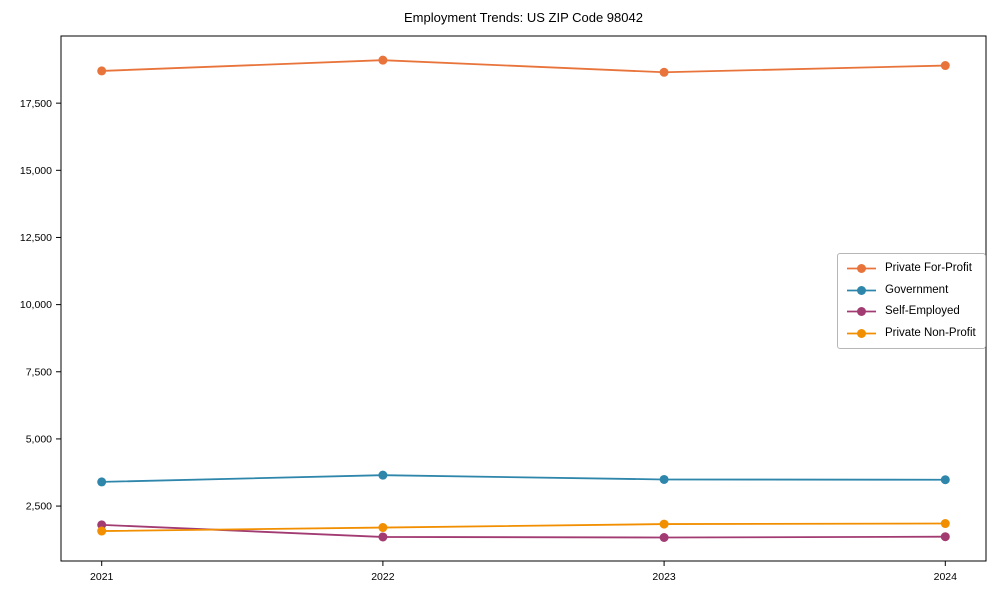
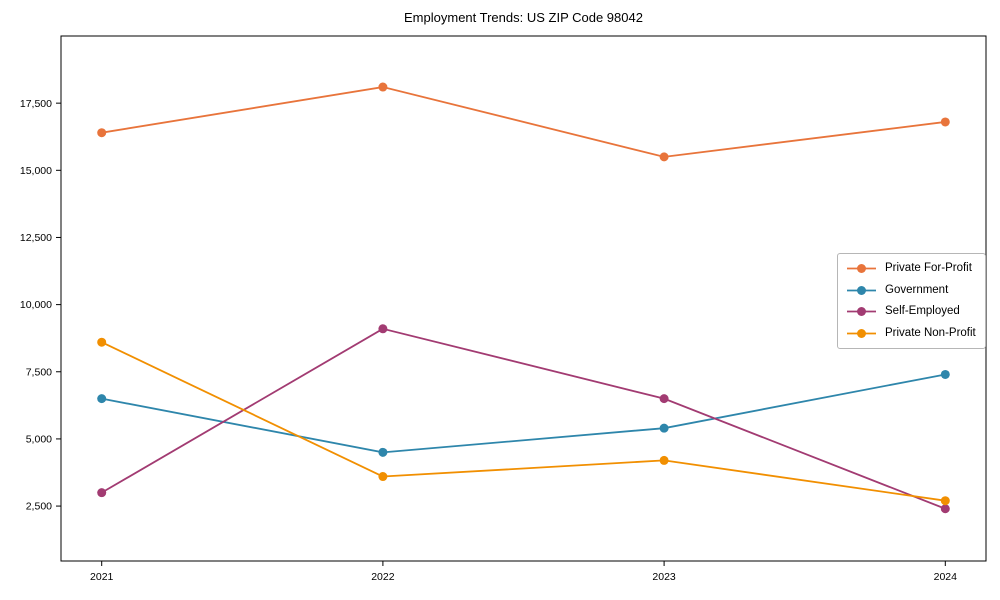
Private For-Profit/2021: 18700 -> 16400
Government/2021: 3400 -> 6500
Self-Employed/2021: 1800 -> 3000
Private Non-Profit/2021: 1600 -> 8600
Private For-Profit/2022: 19100 -> 18100
Government/2022: 3600 -> 4500
Self-Employed/2022: 1400 -> 9100
Private Non-Profit/2022: 1700 -> 3600
Private For-Profit/2023: 18600 -> 15500
Government/2023: 3500 -> 5400
Self-Employed/2023: 1300 -> 6500
Private Non-Profit/2023: 1800 -> 4200
Private For-Profit/2024: 18900 -> 16800
Government/2024: 3500 -> 7400
Self-Employed/2024: 1400 -> 2400
Private Non-Profit/2024: 1800 -> 2700
